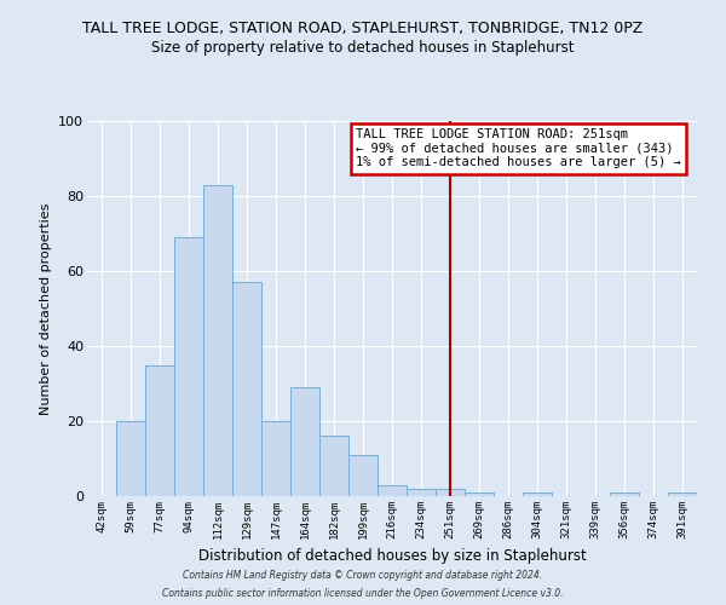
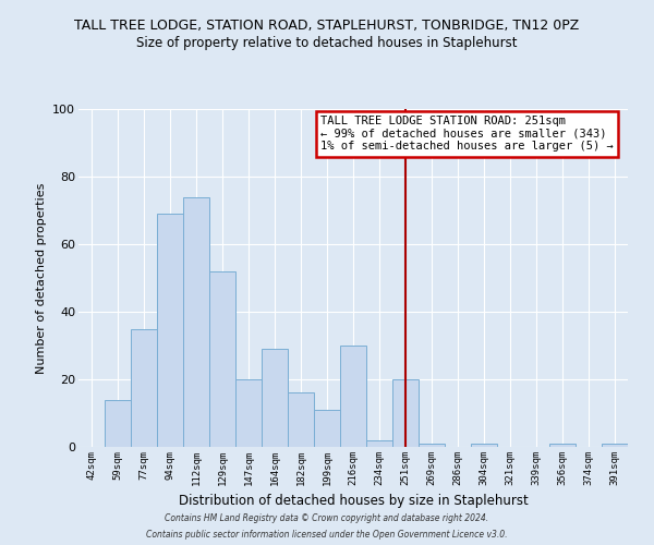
59sqm: 20 -> 14
112sqm: 83 -> 74
129sqm: 57 -> 52
216sqm: 3 -> 30
251sqm: 2 -> 20
